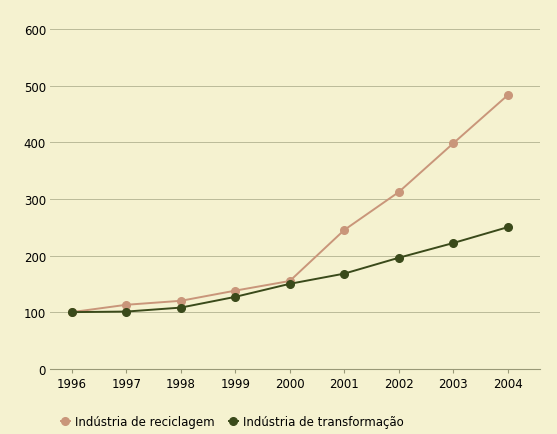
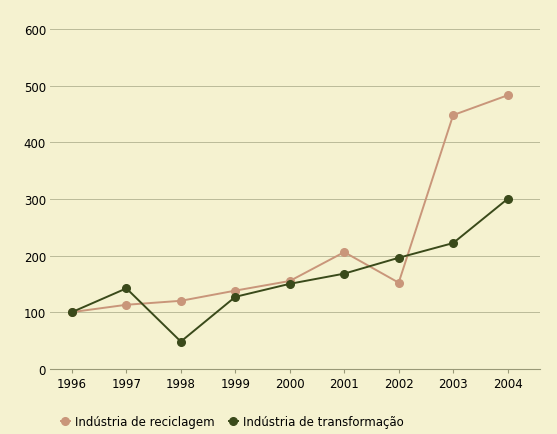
Indústria de transformação/1997: 101 -> 142
Indústria de transformação/1998: 108 -> 48
Indústria de reciclagem/2001: 245 -> 206
Indústria de reciclagem/2002: 312 -> 152
Indústria de reciclagem/2003: 398 -> 448
Indústria de transformação/2004: 250 -> 300
